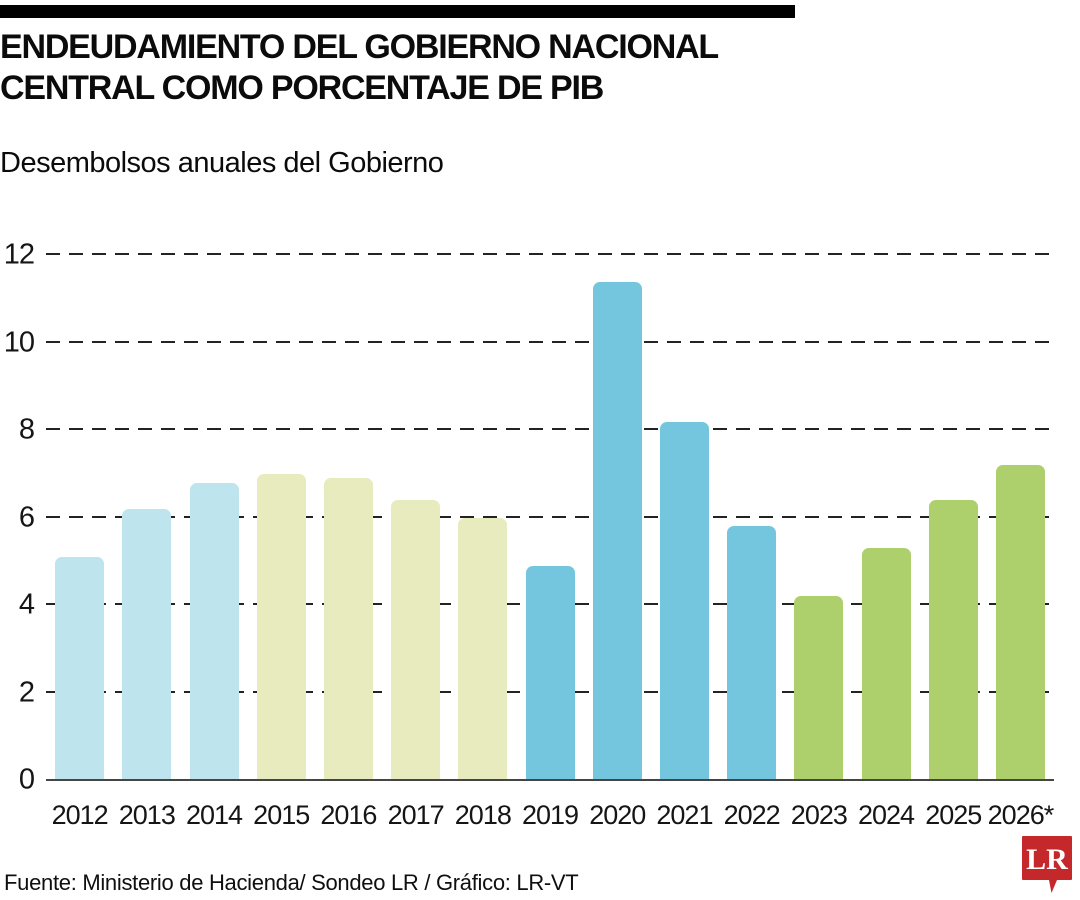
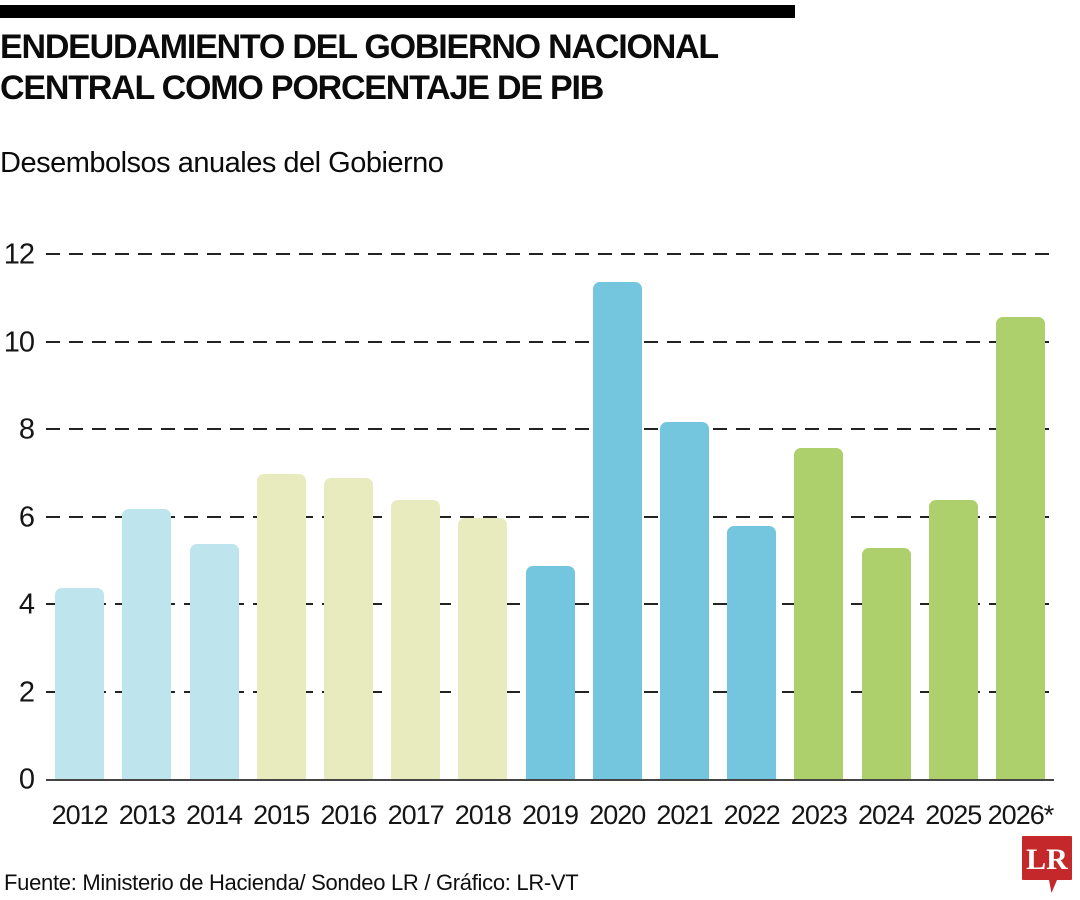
2012: 5.1 -> 4.4
2014: 6.8 -> 5.4
2023: 4.2 -> 7.6
2026*: 7.2 -> 10.6
